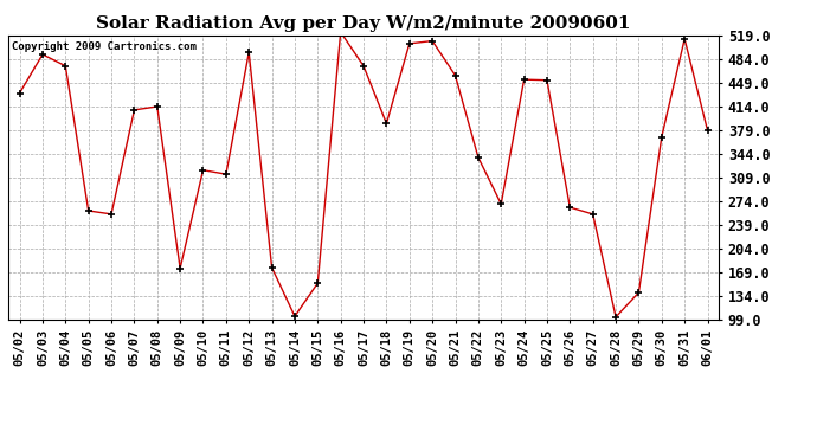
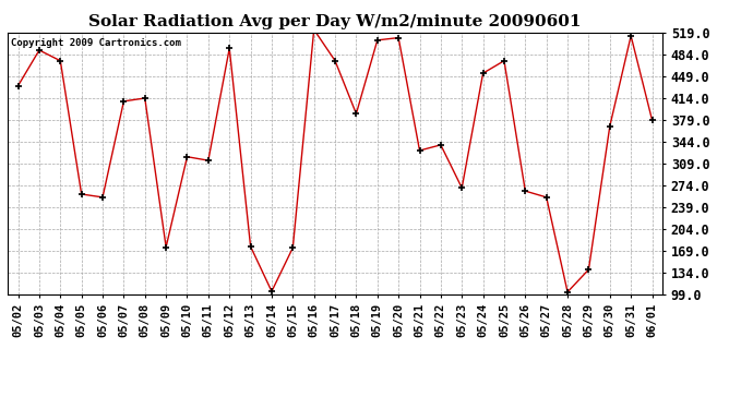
05/15: 153 -> 174
05/21: 460 -> 330
05/25: 453 -> 474
